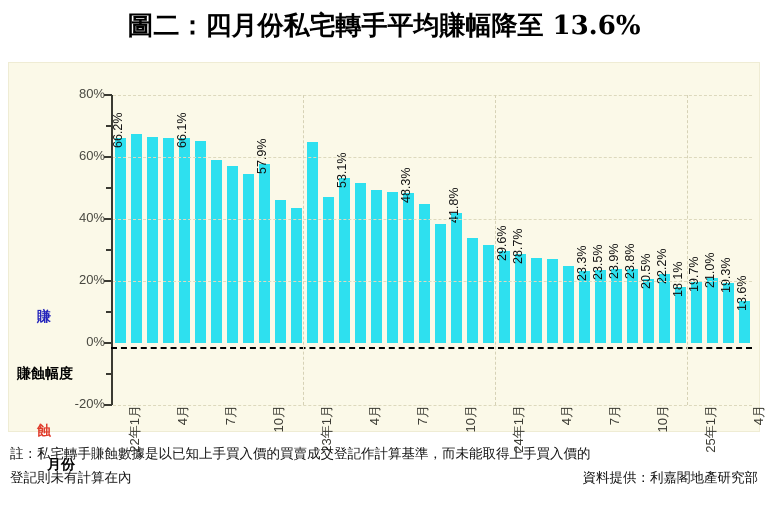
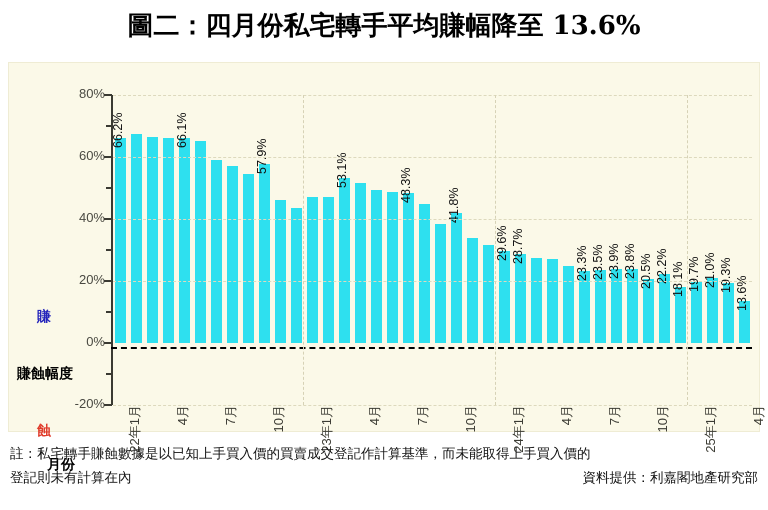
23年1月: 65% -> 47%
